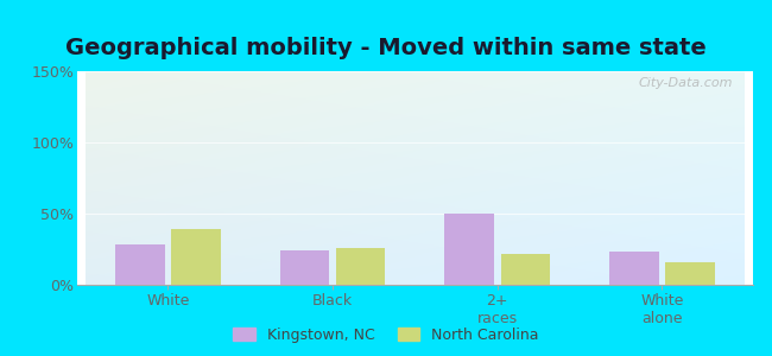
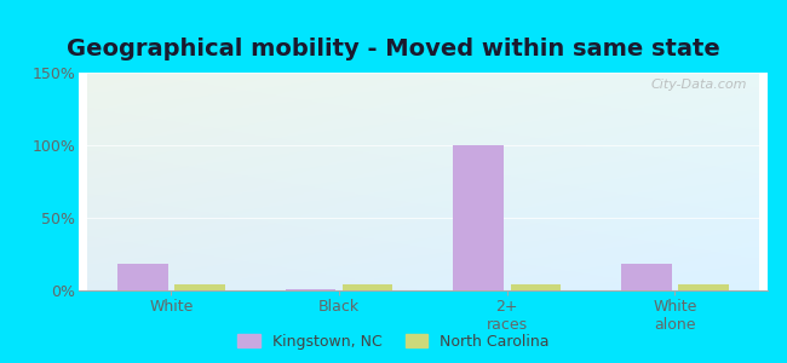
Kingstown, NC/White: 28% -> 18%
North Carolina/White: 39% -> 4%
Kingstown, NC/Black: 24% -> 1%
North Carolina/Black: 26% -> 4%
Kingstown, NC/2+ races: 50% -> 100%
North Carolina/2+ races: 22% -> 4%
Kingstown, NC/White alone: 23% -> 18%
North Carolina/White alone: 16% -> 4%
